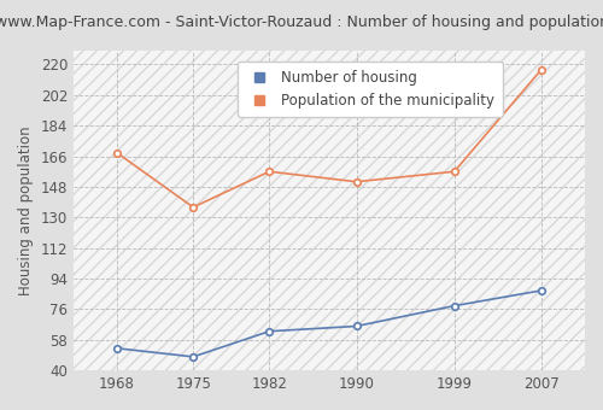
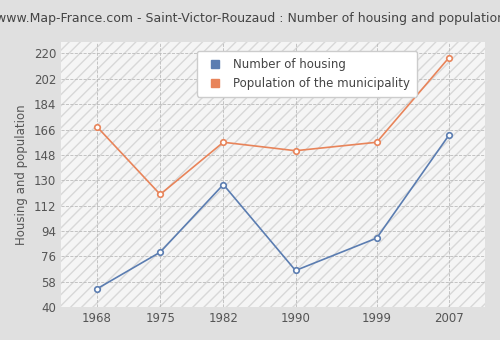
Number of housing/1975: 48 -> 79
Population of the municipality/1975: 136 -> 120
Number of housing/1982: 63 -> 127
Number of housing/1999: 78 -> 89
Number of housing/2007: 87 -> 162
